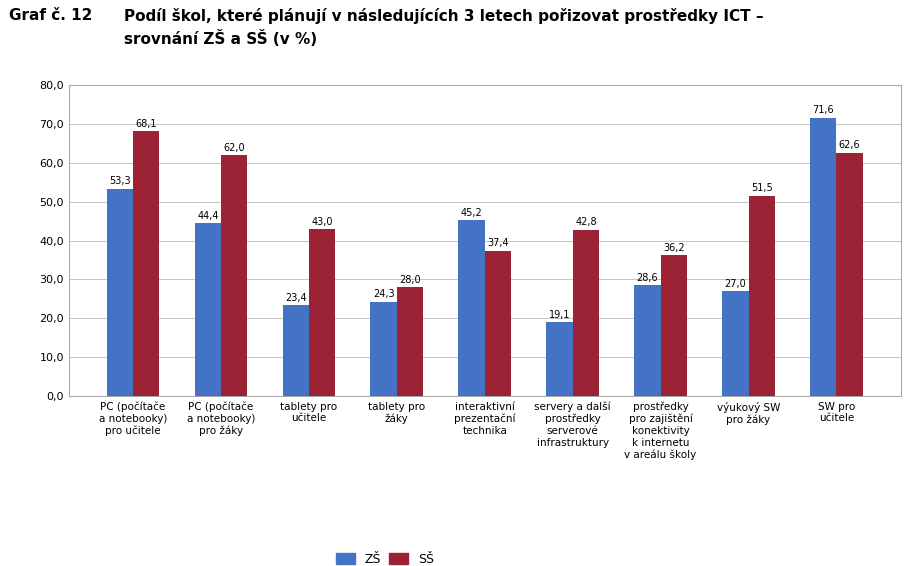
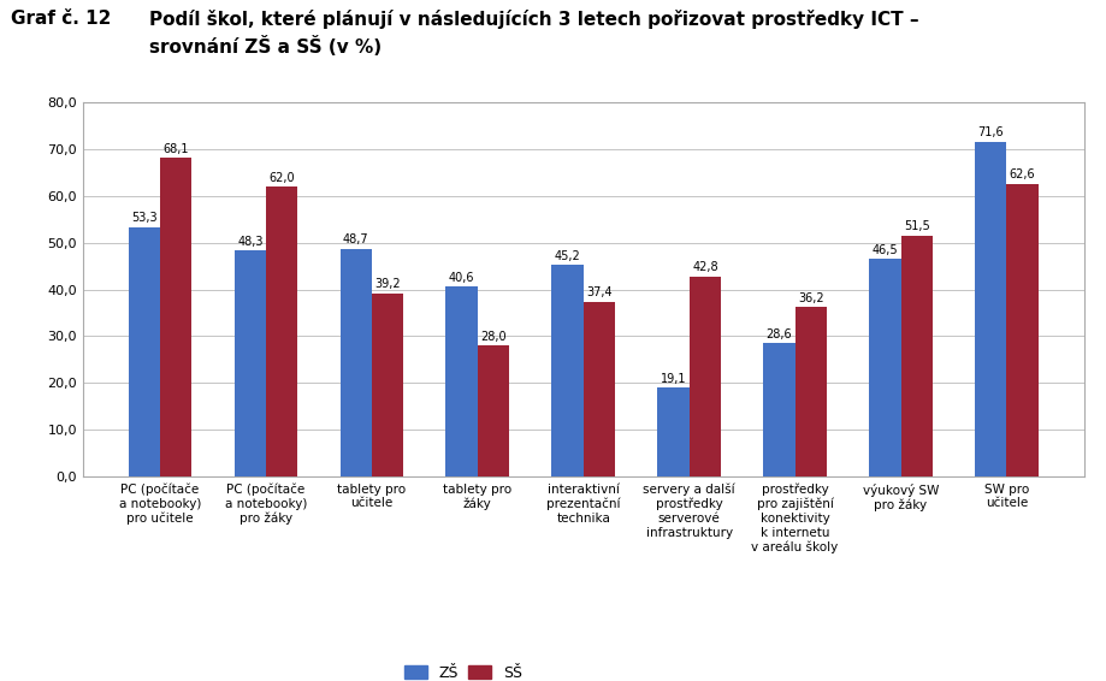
ZŠ/PC (počítače a notebooky) pro žáky: 44,4 -> 48,3
ZŠ/tablety pro učitele: 23,4 -> 48,7
SŠ/tablety pro učitele: 43,0 -> 39,2
ZŠ/tablety pro žáky: 24,3 -> 40,6
ZŠ/výukový SW pro žáky: 27,0 -> 46,5
